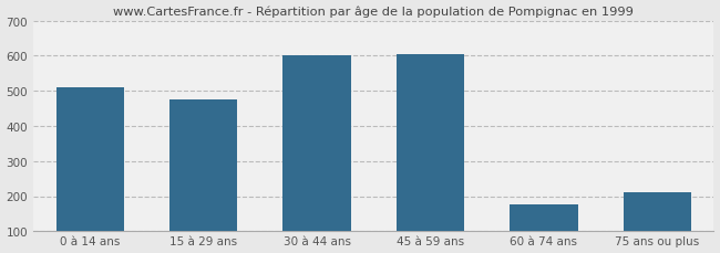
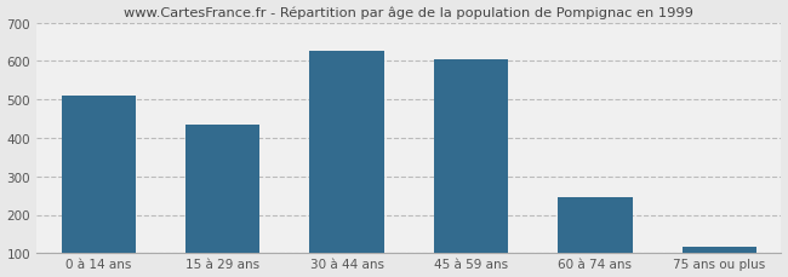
15 à 29 ans: 475 -> 435
30 à 44 ans: 600 -> 625
60 à 74 ans: 175 -> 247
75 ans ou plus: 210 -> 118
